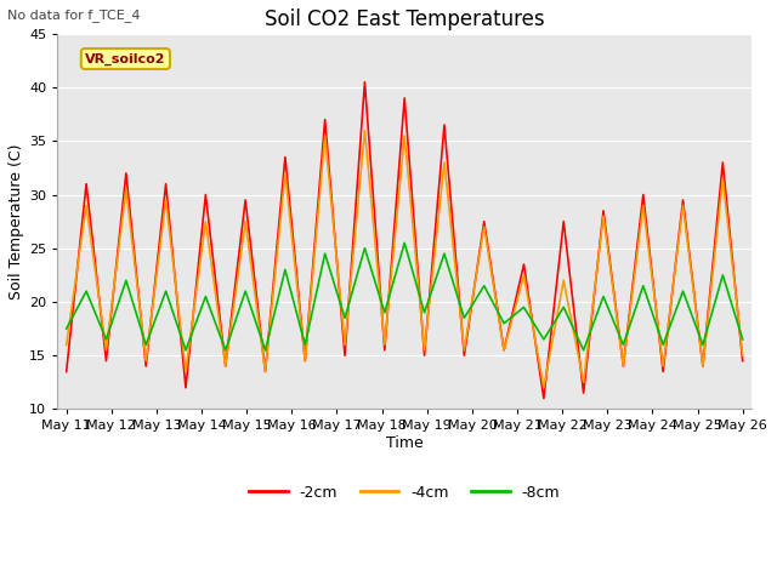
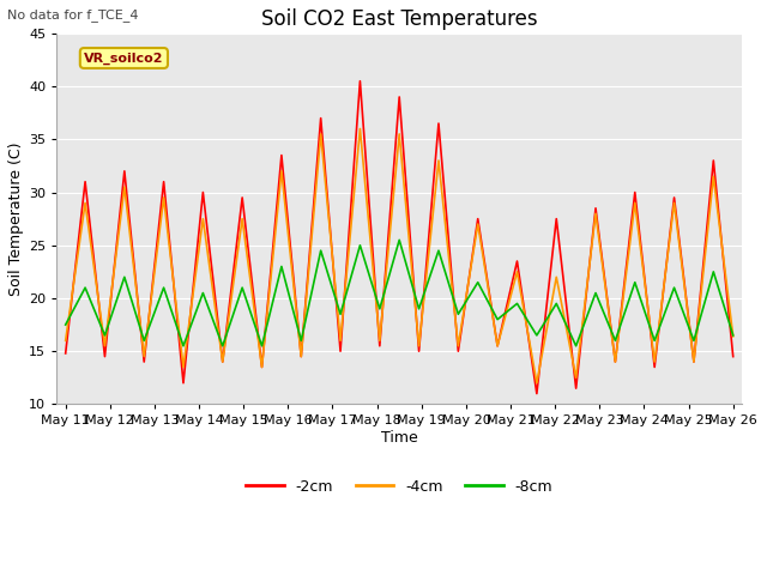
-2cm/May 11: 13.5 -> 14.8
-4cm/May 26: 15.0 -> 16.4
